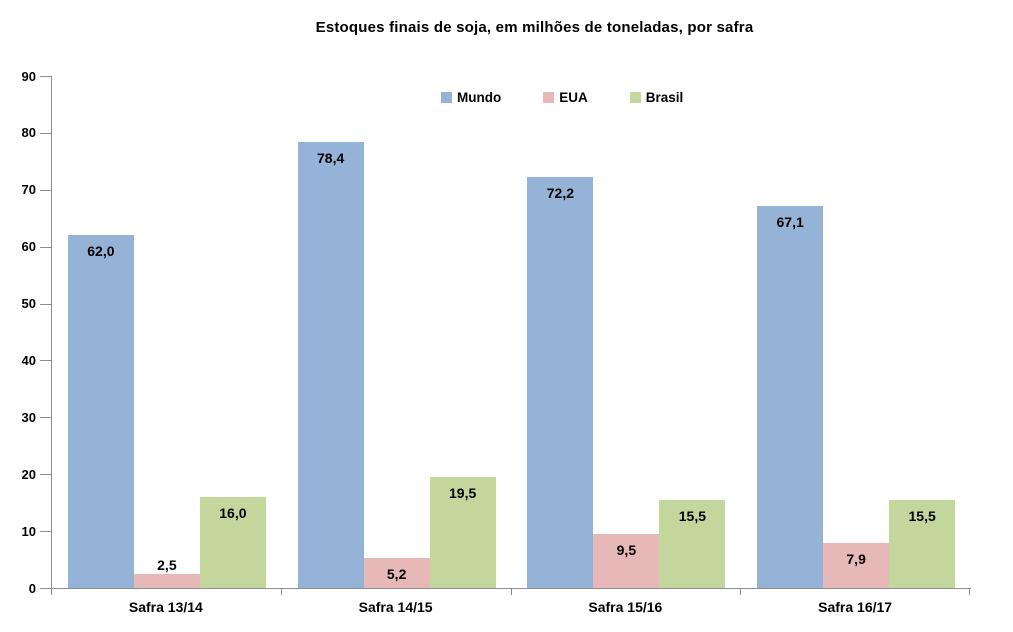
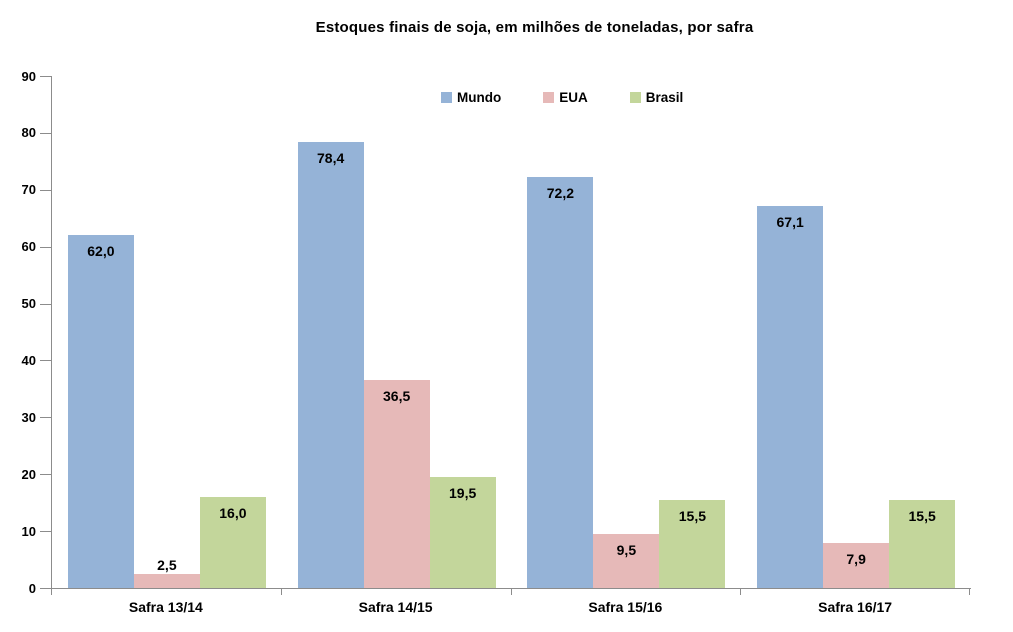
EUA/Safra 14/15: 5,2 -> 36,5
